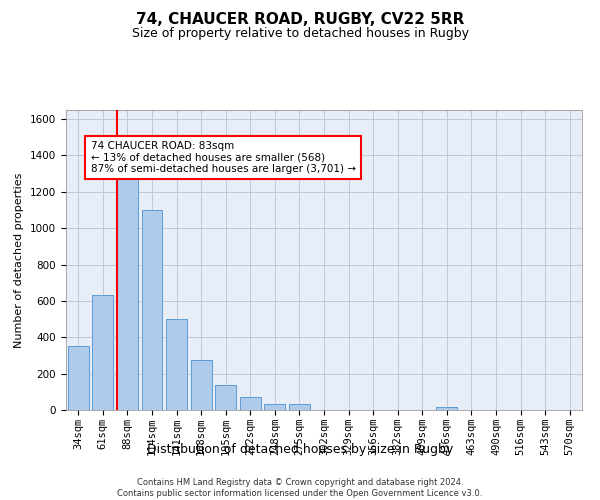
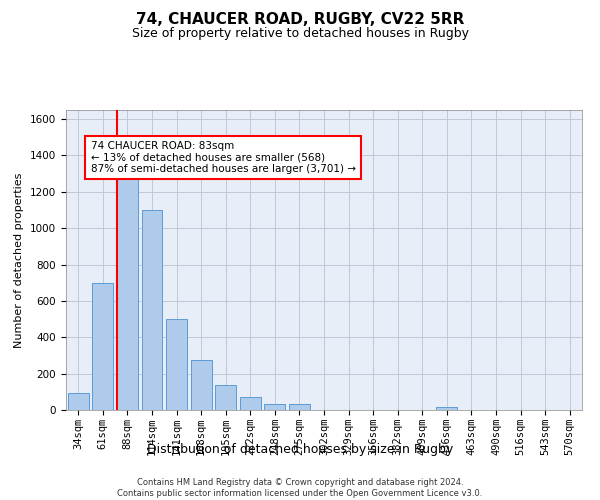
34sqm: 350 -> 100
61sqm: 630 -> 700
